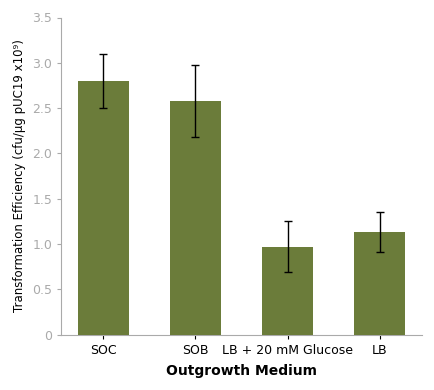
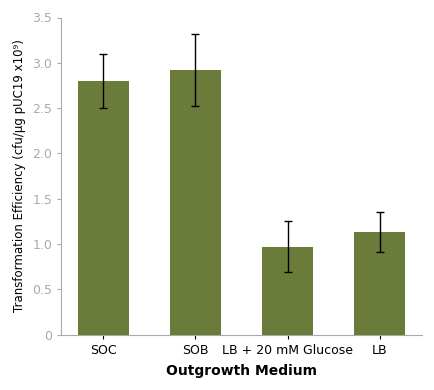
SOB: 2.58 -> 2.92
